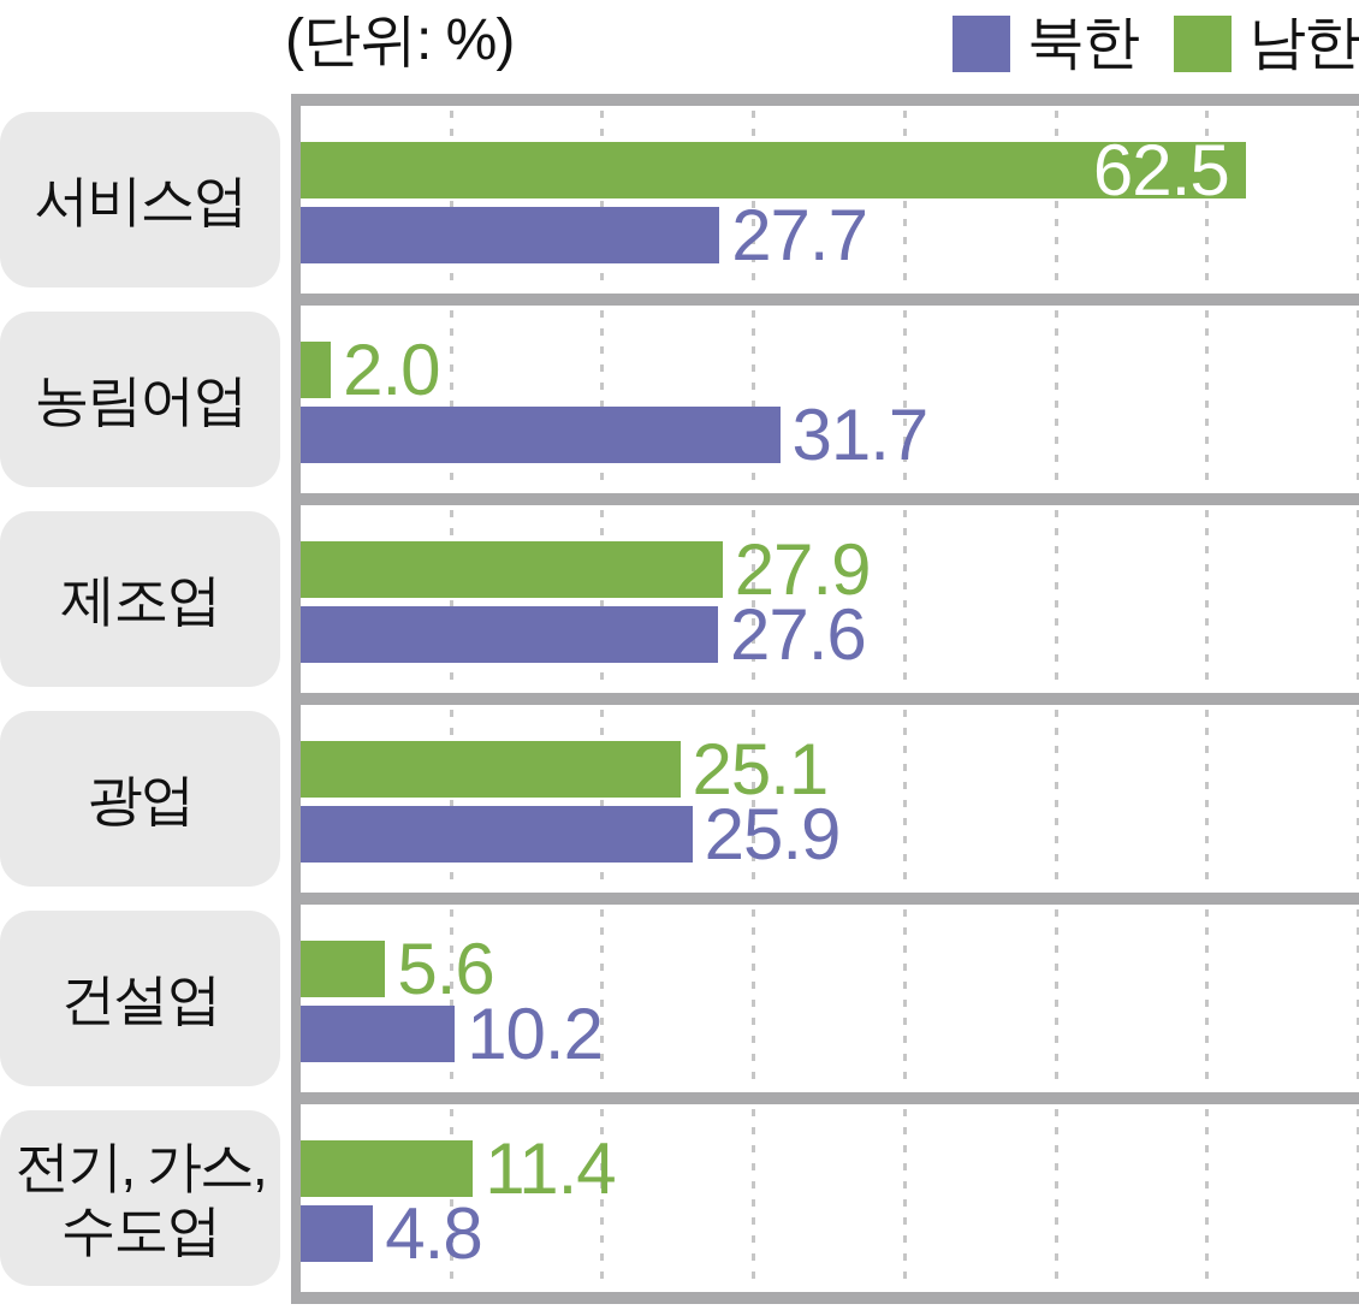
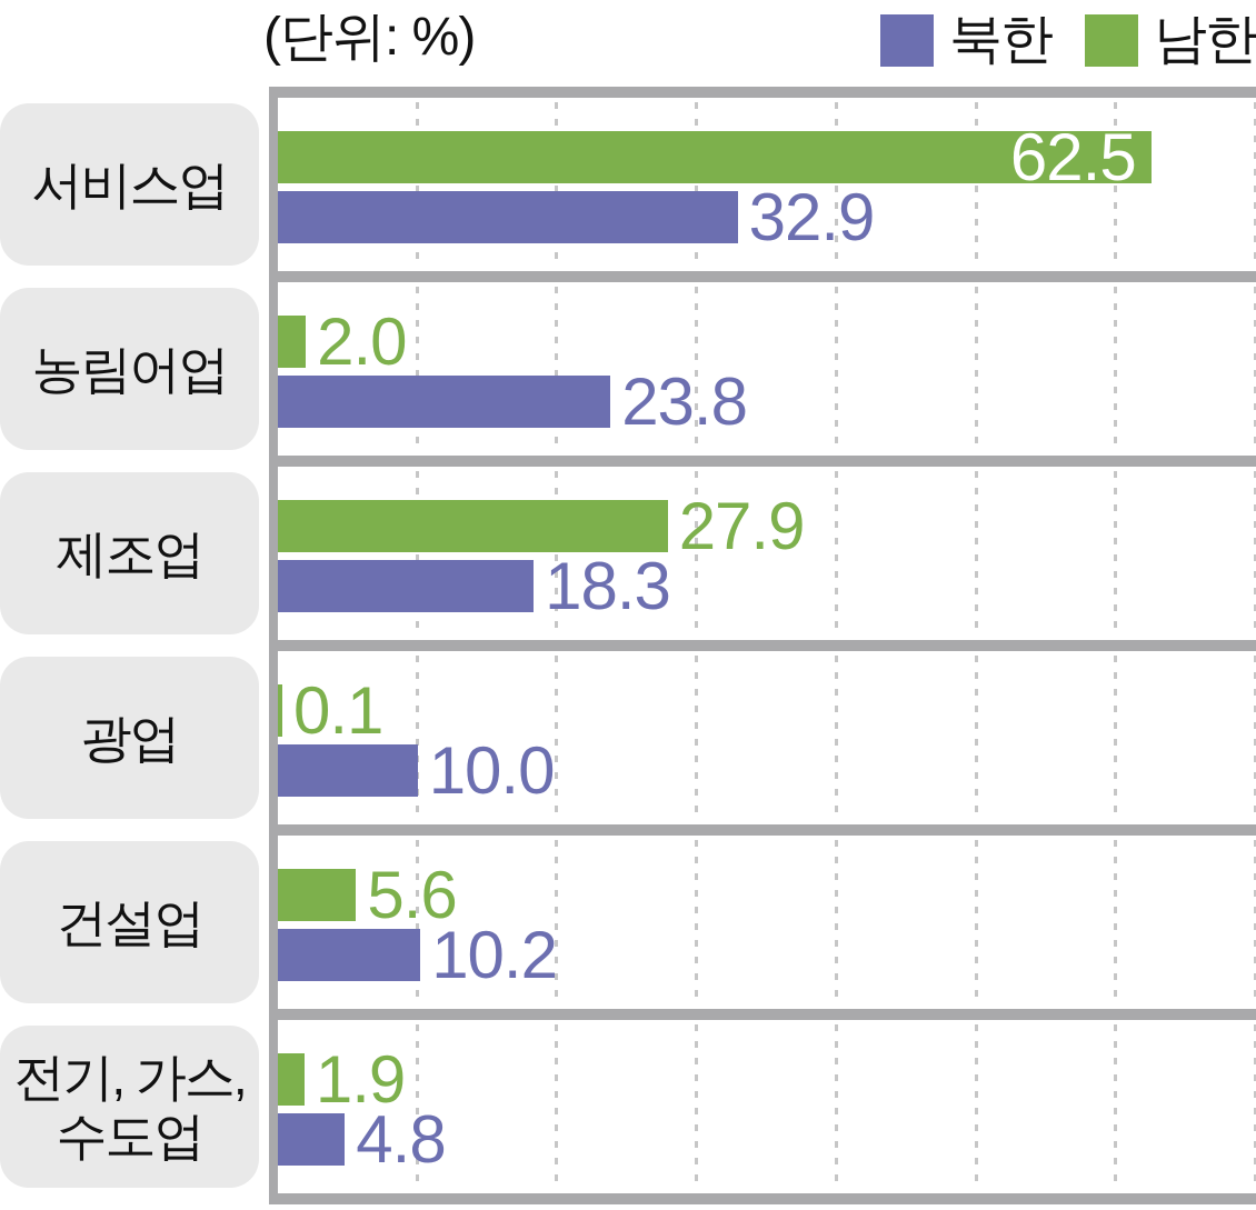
북한/서비스업: 27.7 -> 32.9
북한/농림어업: 31.7 -> 23.8
북한/제조업: 27.6 -> 18.3
남한/광업: 25.1 -> 0.1
북한/광업: 25.9 -> 10.0
남한/전기, 가스, 수도업: 11.4 -> 1.9
